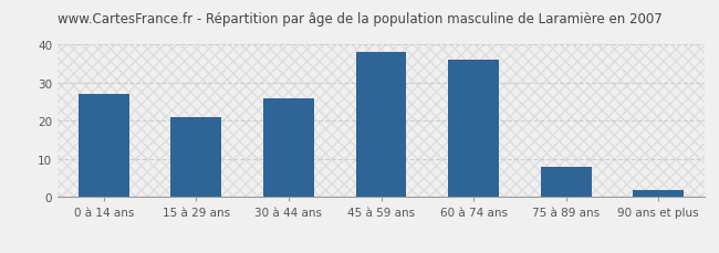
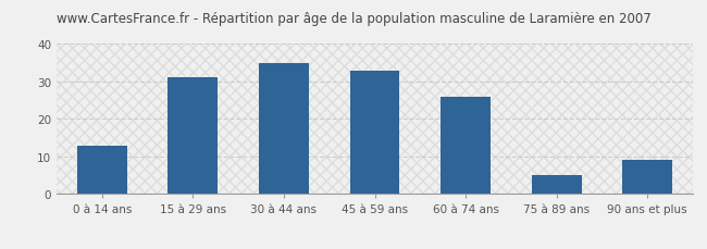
0 à 14 ans: 27 -> 13
15 à 29 ans: 21 -> 31
30 à 44 ans: 26 -> 35
45 à 59 ans: 38 -> 33
60 à 74 ans: 36 -> 26
75 à 89 ans: 8 -> 5
90 ans et plus: 2 -> 9
